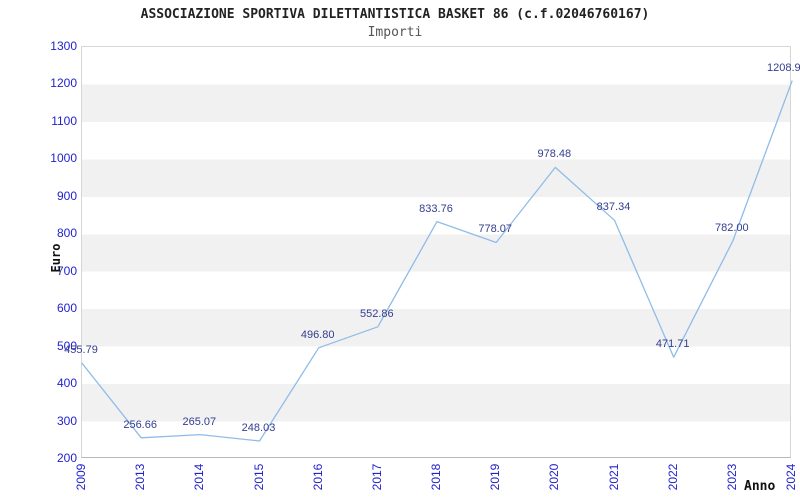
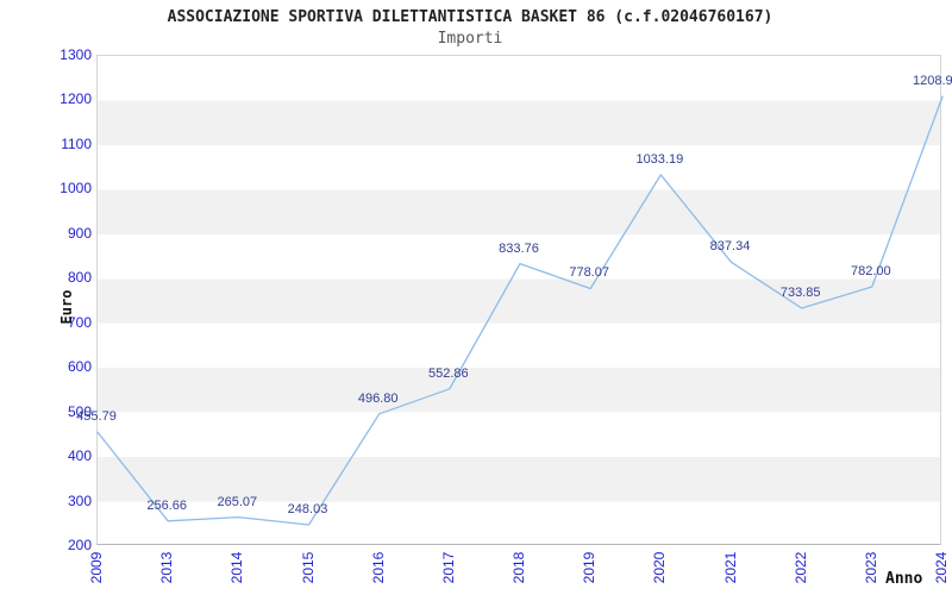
2020: 978.48 -> 1033.19
2022: 471.71 -> 733.85
